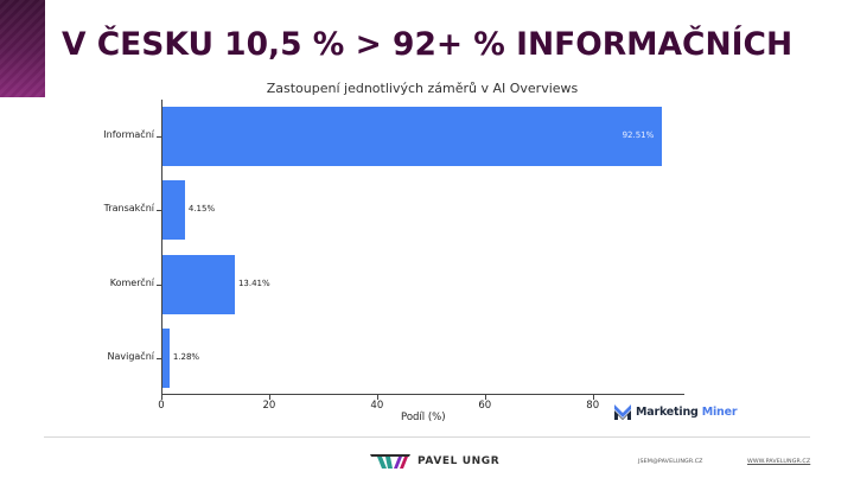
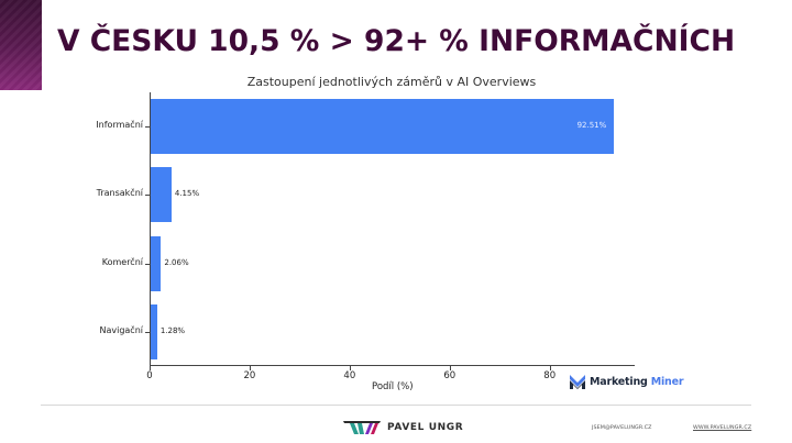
Komerční: 13.41% -> 2.06%
